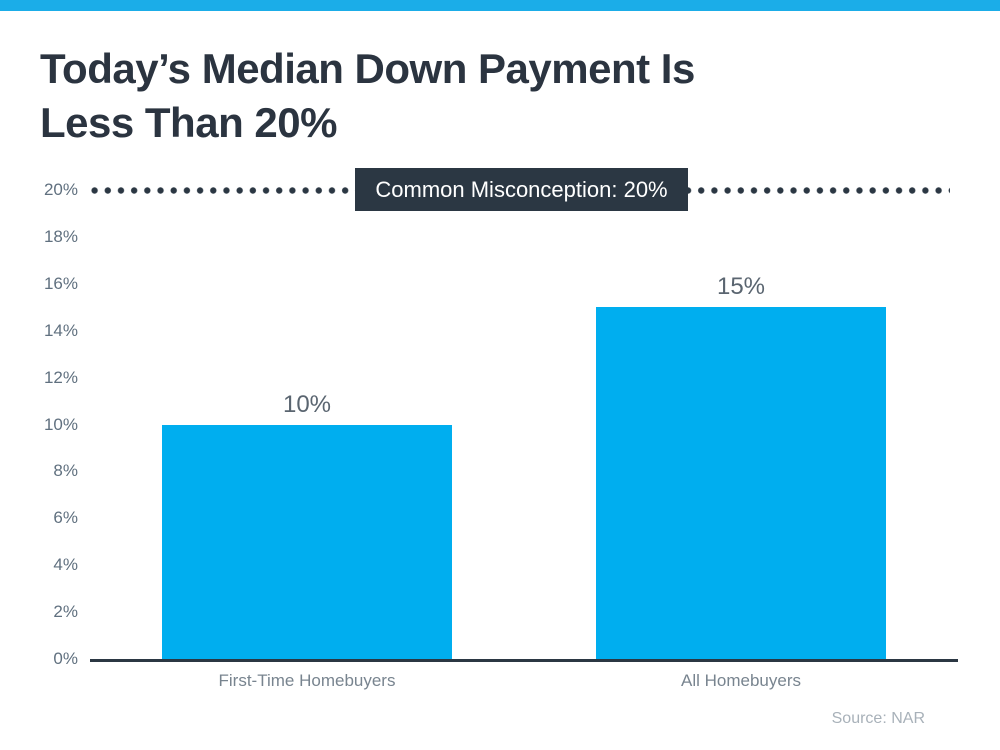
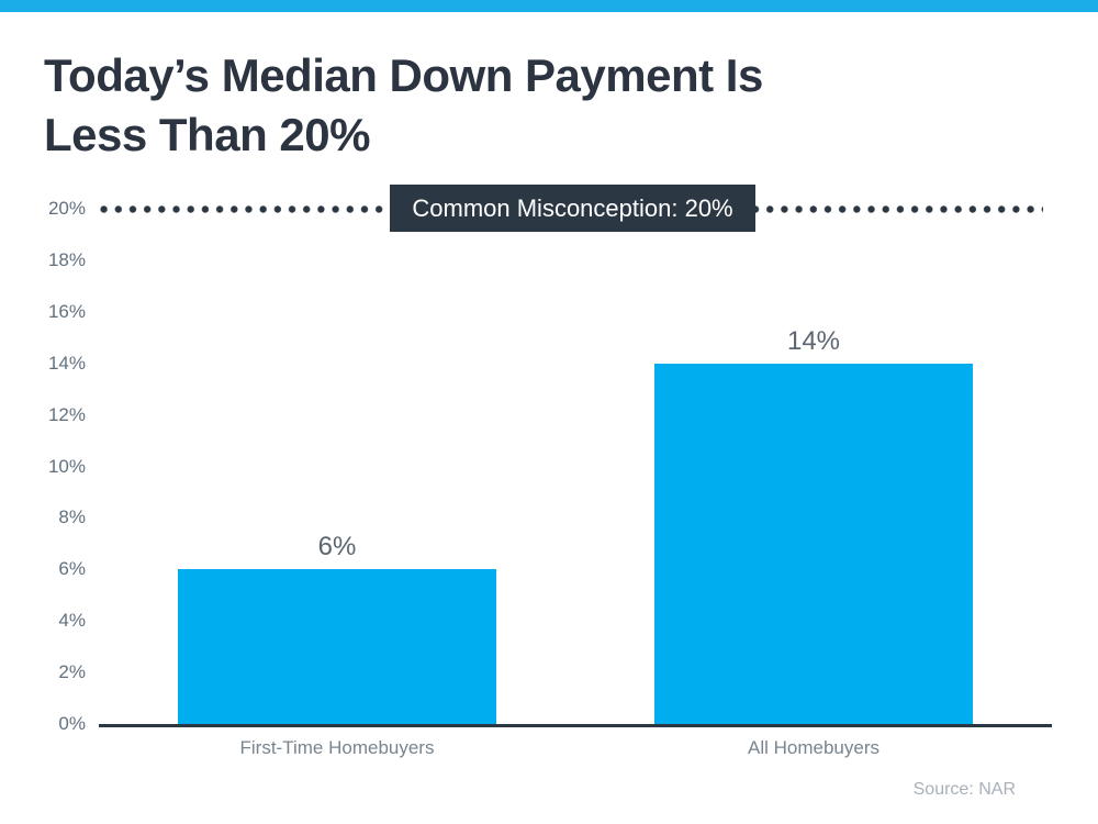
First-Time Homebuyers: 10% -> 6%
All Homebuyers: 15% -> 14%
